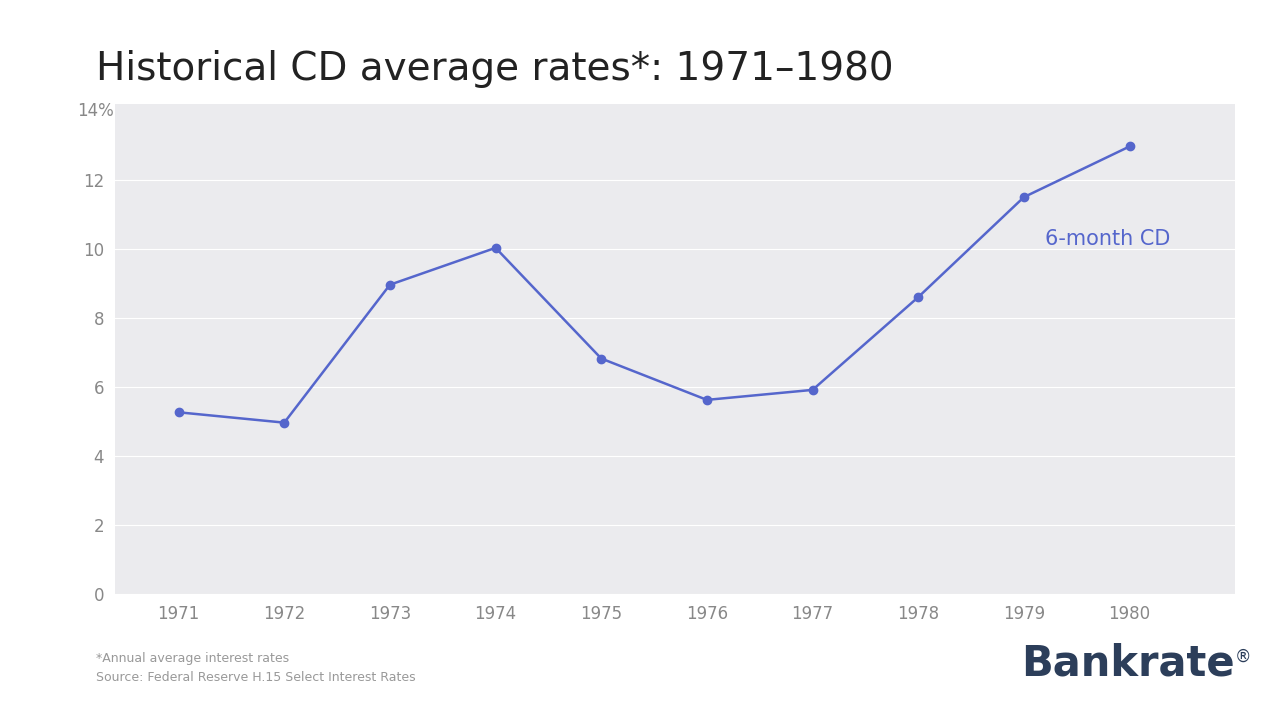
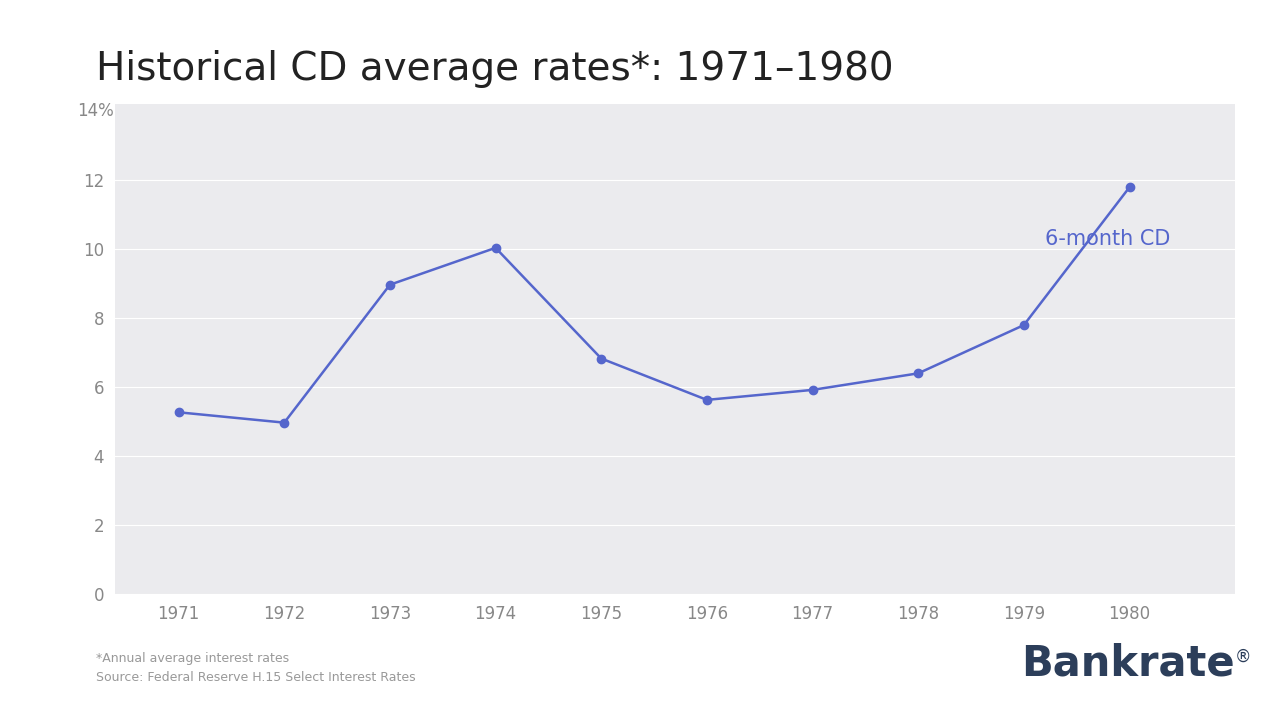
1978: 8.61 -> 6.40
1979: 11.51 -> 7.80
1980: 12.98 -> 11.80
